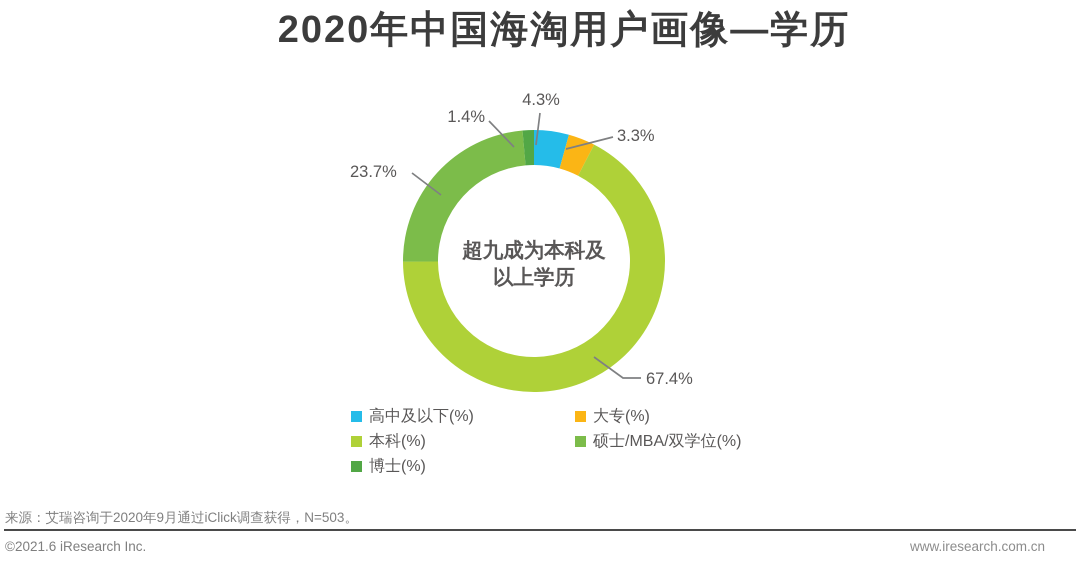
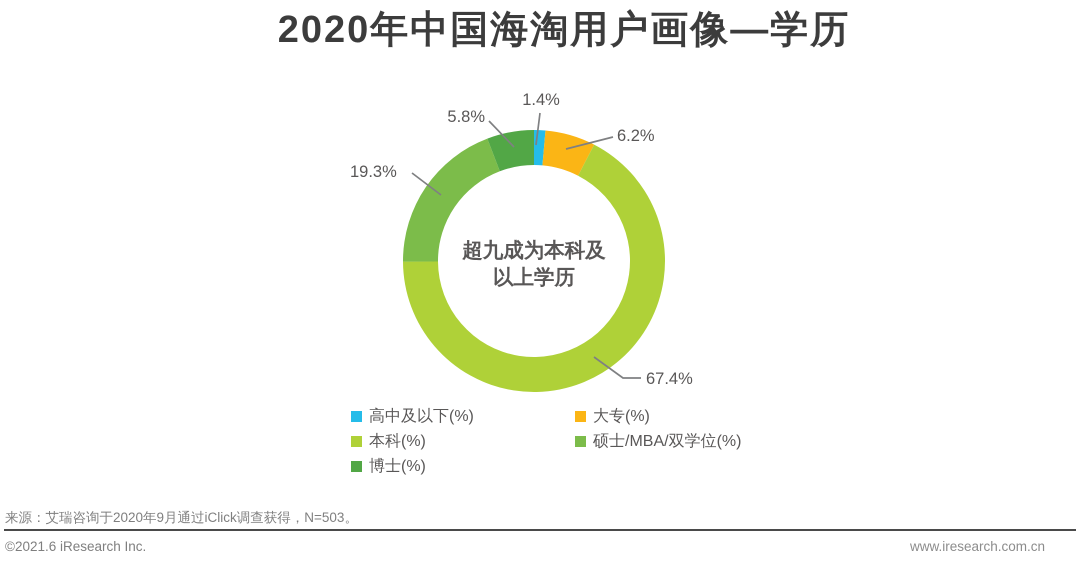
高中及以下(%): 4.3% -> 1.4%
大专(%): 3.3% -> 6.2%
硕士/MBA/双学位(%): 23.7% -> 19.3%
博士(%): 1.4% -> 5.8%
